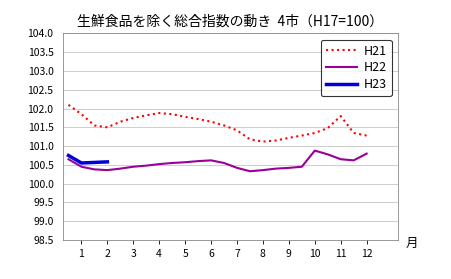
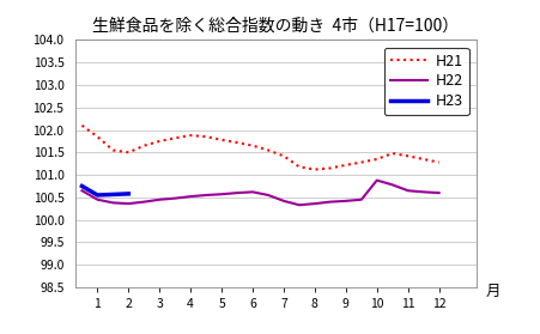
H21/11: 101.80 -> 101.42
H22/12: 100.80 -> 100.60
